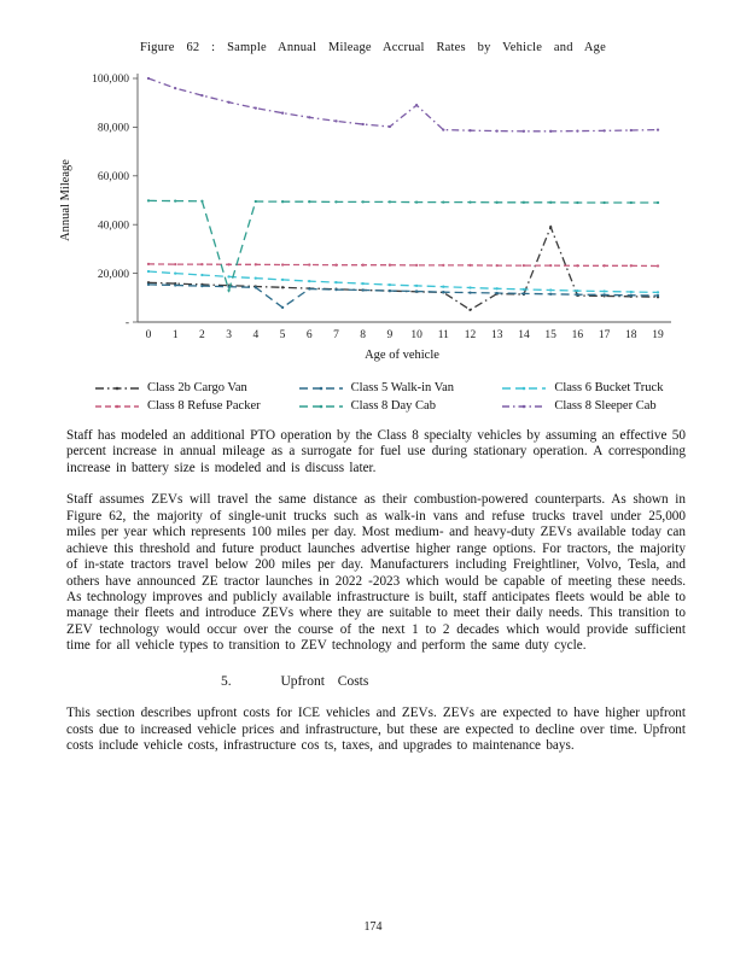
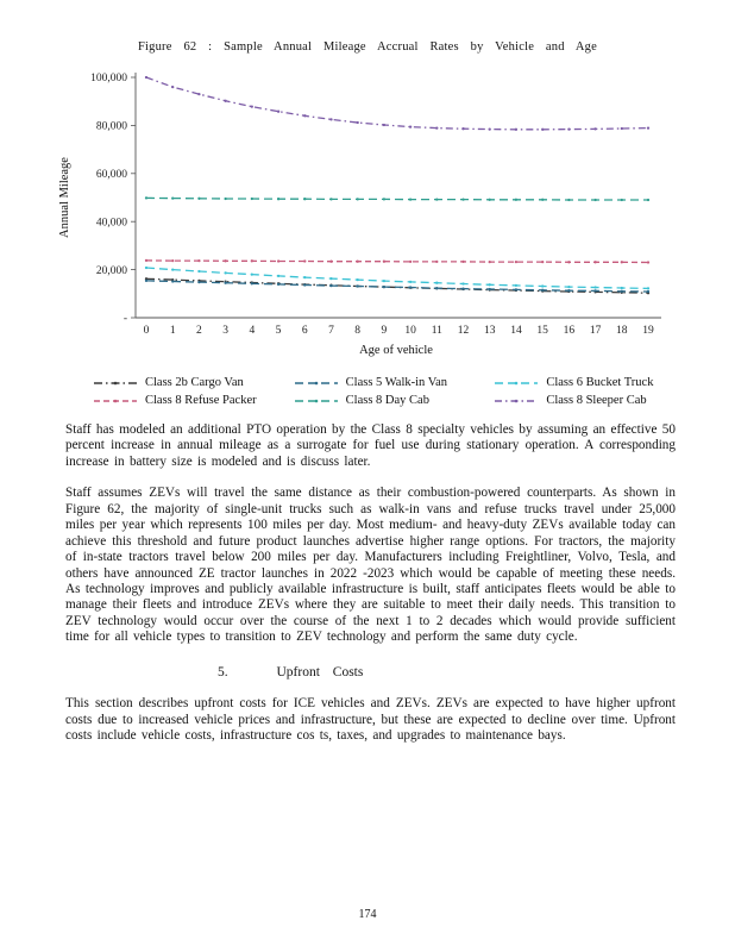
Class 8 Day Cab/3: 13000 -> 50000
Class 5 Walk-in Van/5: 6000 -> 14000
Class 8 Sleeper Cab/10: 89000 -> 79000
Class 2b Cargo Van/12: 5000 -> 12000
Class 2b Cargo Van/15: 39000 -> 11000
